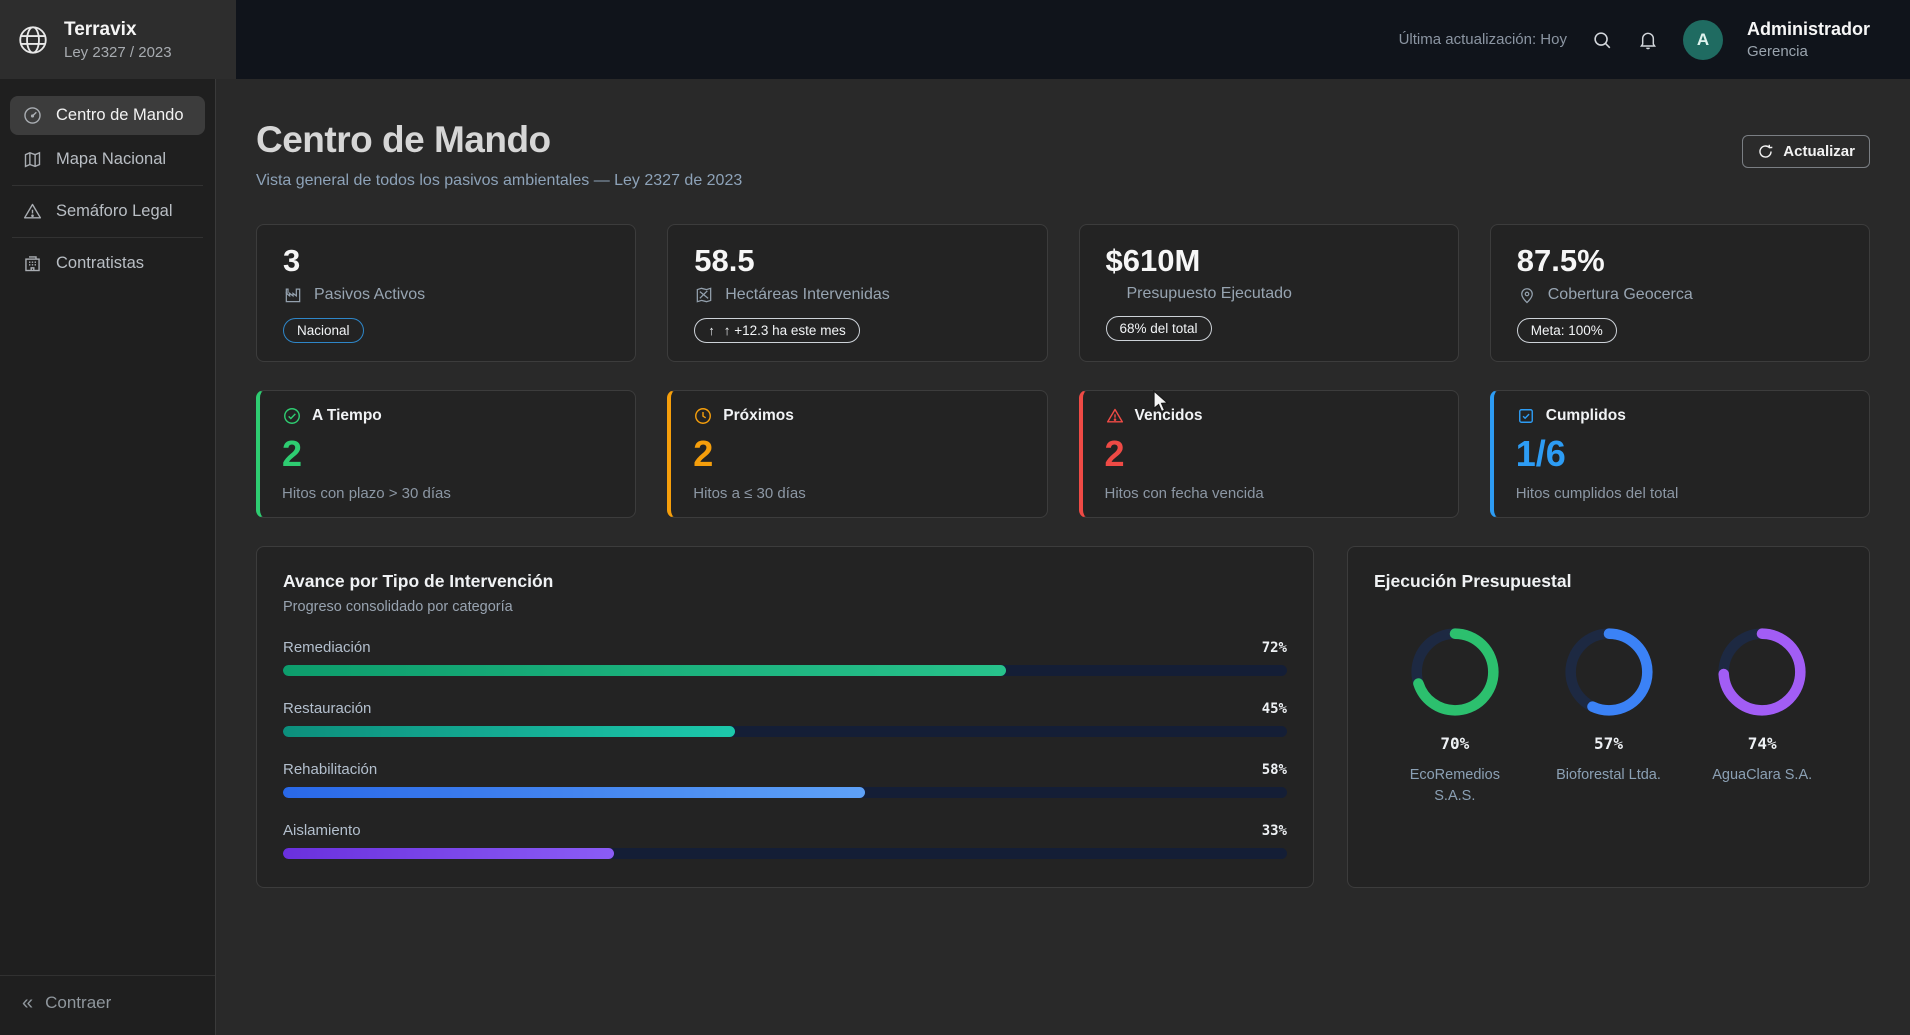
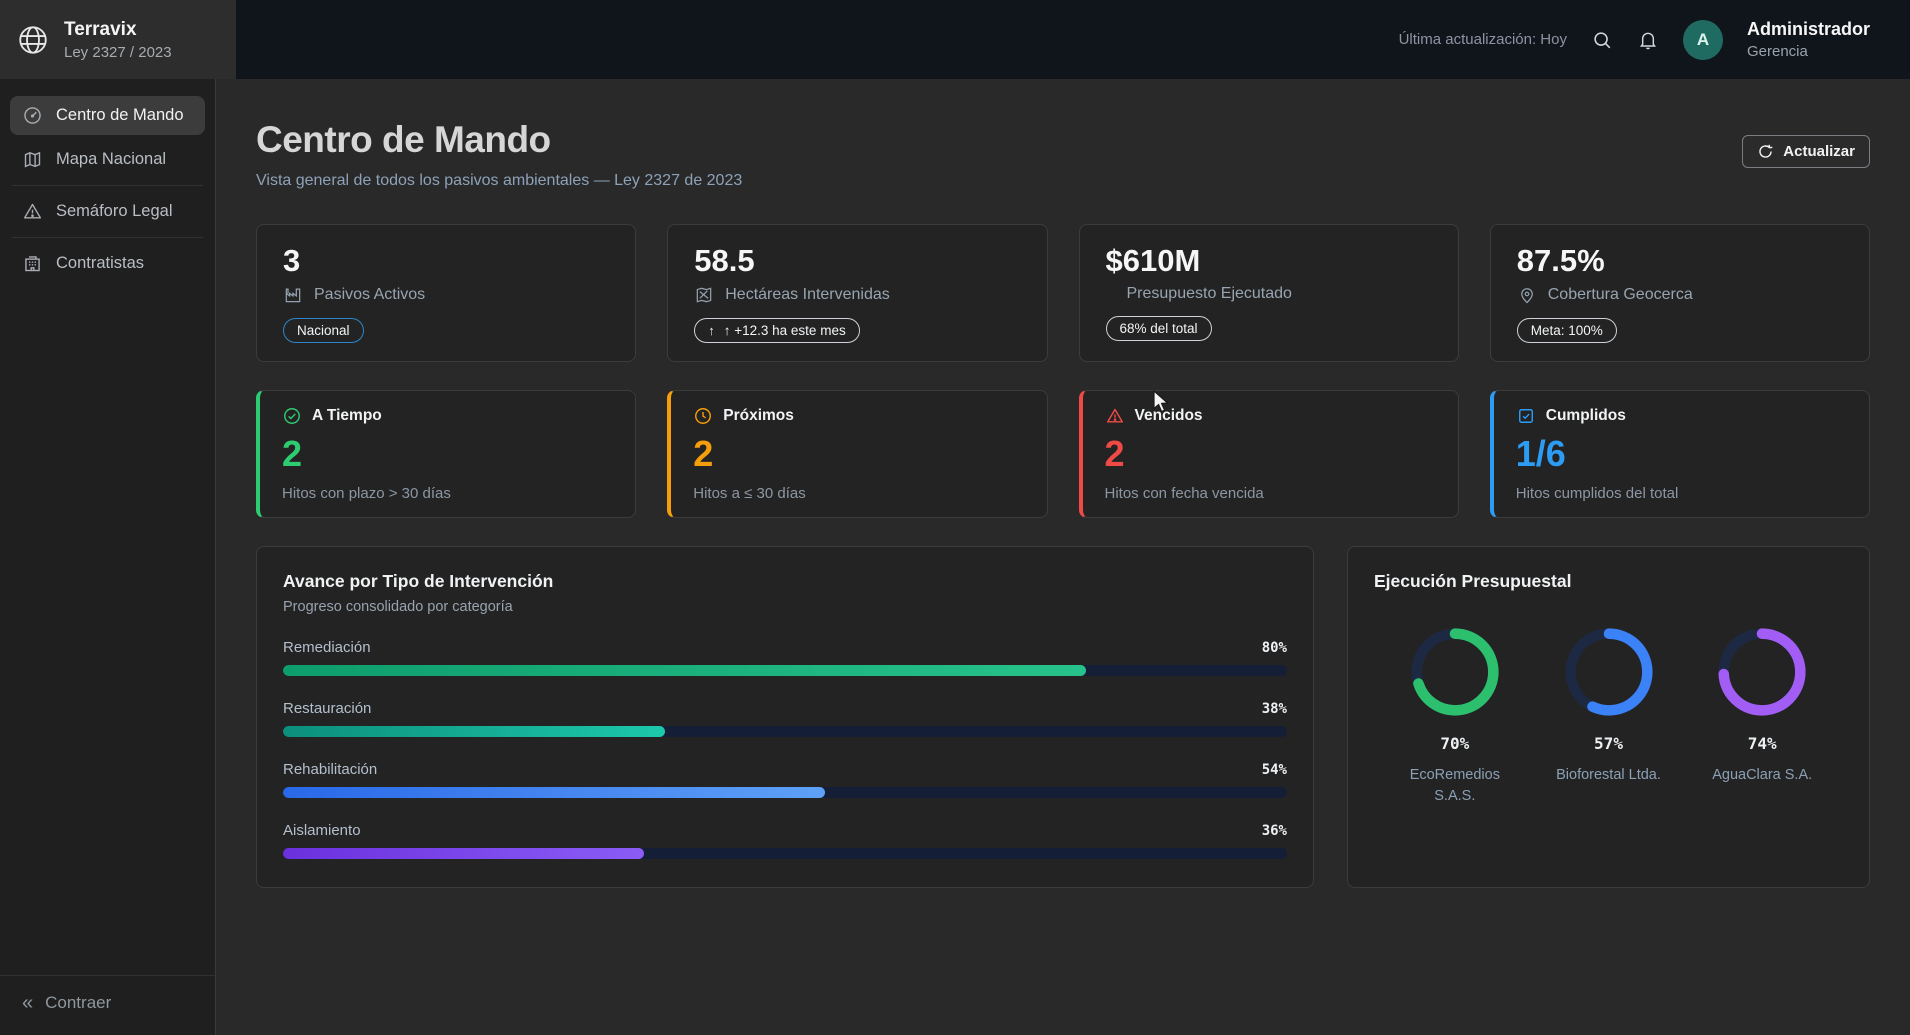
Avance por Tipo de Intervención/Remediación: 72% -> 80%
Avance por Tipo de Intervención/Restauración: 45% -> 38%
Avance por Tipo de Intervención/Rehabilitación: 58% -> 54%
Avance por Tipo de Intervención/Aislamiento: 33% -> 36%
